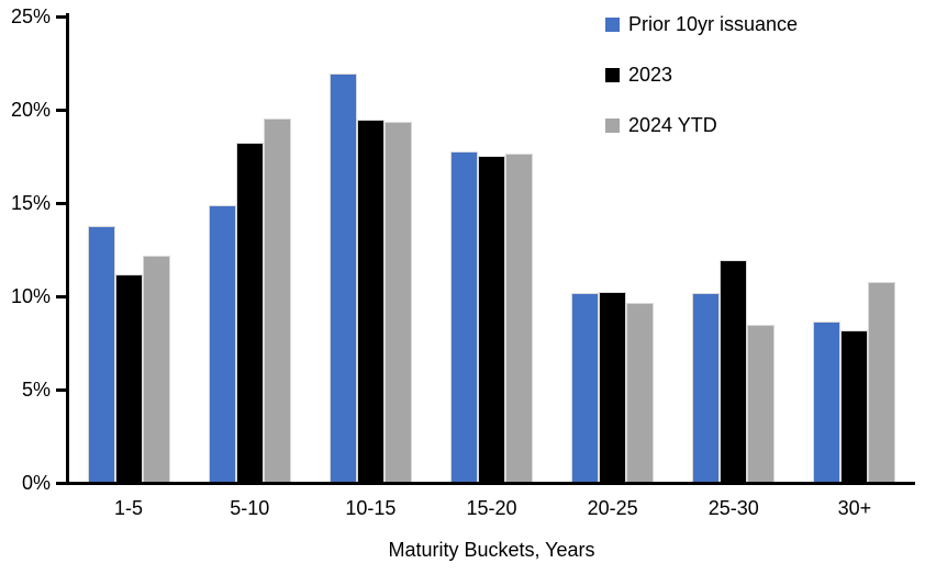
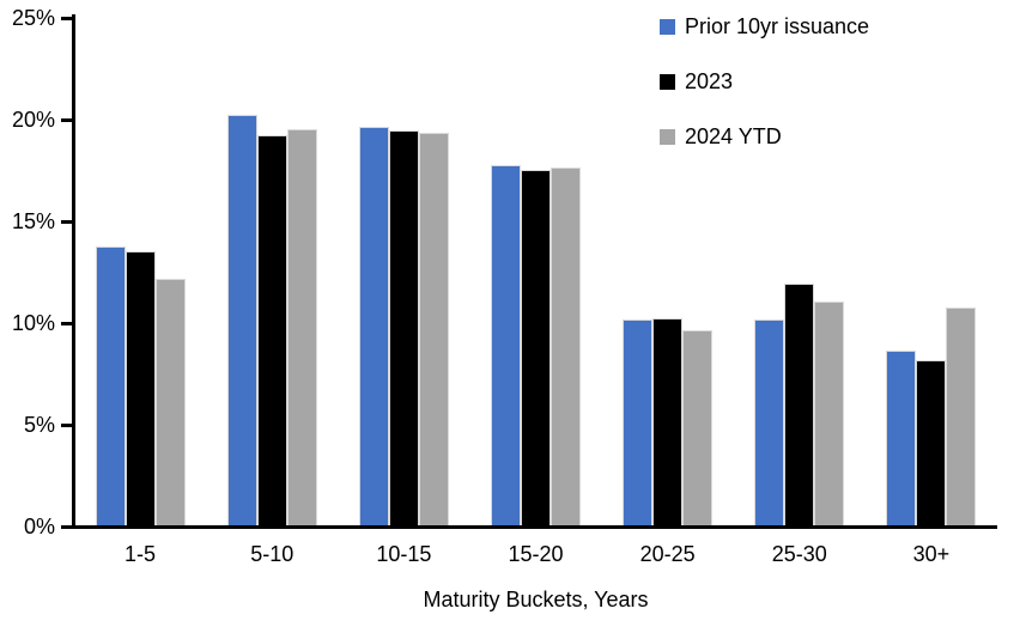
2023/1-5: 11.1% -> 13.5%
Prior 10yr issuance/5-10: 14.8% -> 20.2%
2023/5-10: 18.2% -> 19.2%
Prior 10yr issuance/10-15: 21.9% -> 19.6%
2024 YTD/25-30: 8.4% -> 11.0%
